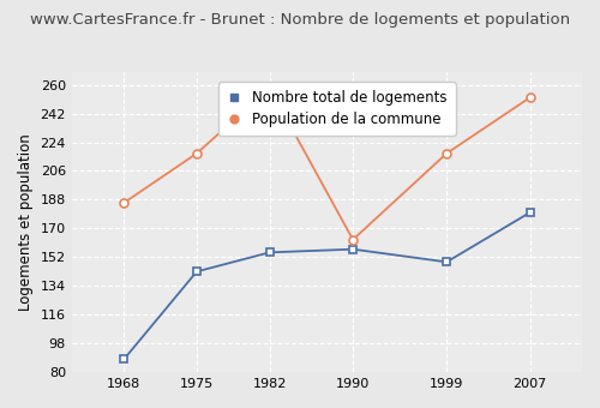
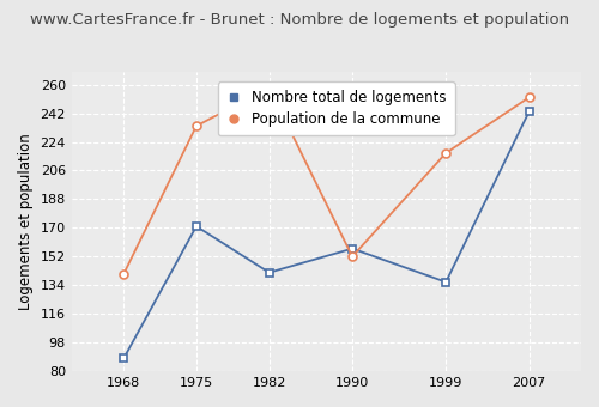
Population de la commune/1968: 186 -> 141
Nombre total de logements/1975: 143 -> 171
Population de la commune/1975: 217 -> 234
Nombre total de logements/1982: 155 -> 142
Population de la commune/1990: 163 -> 152
Nombre total de logements/1999: 149 -> 136
Nombre total de logements/2007: 180 -> 243
